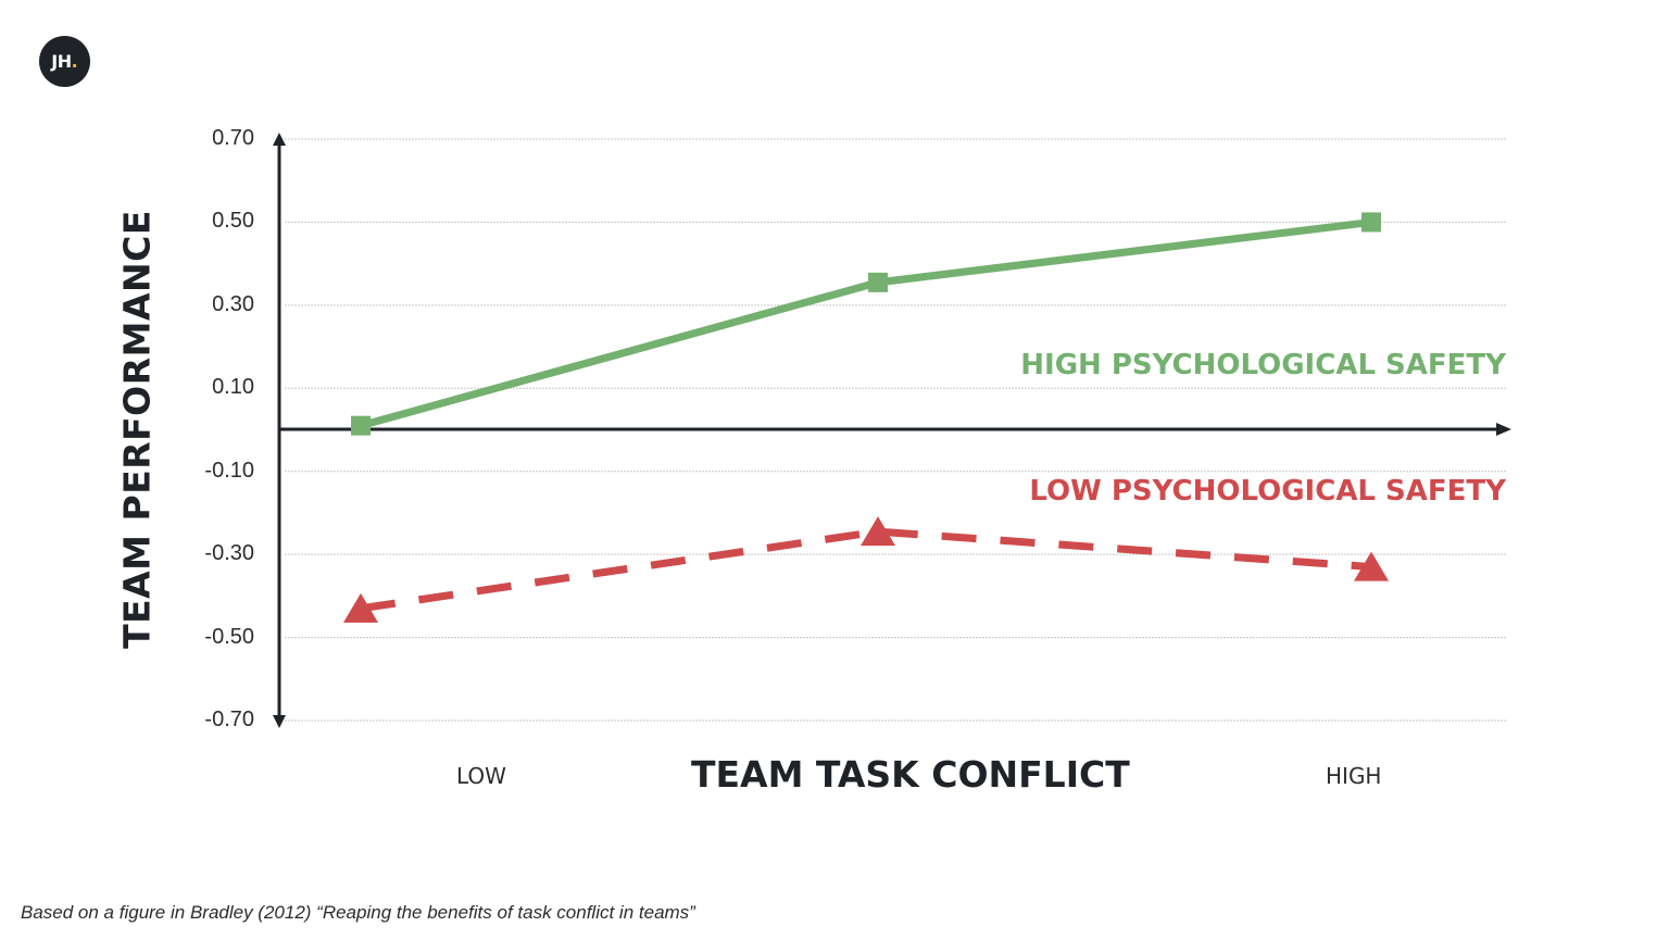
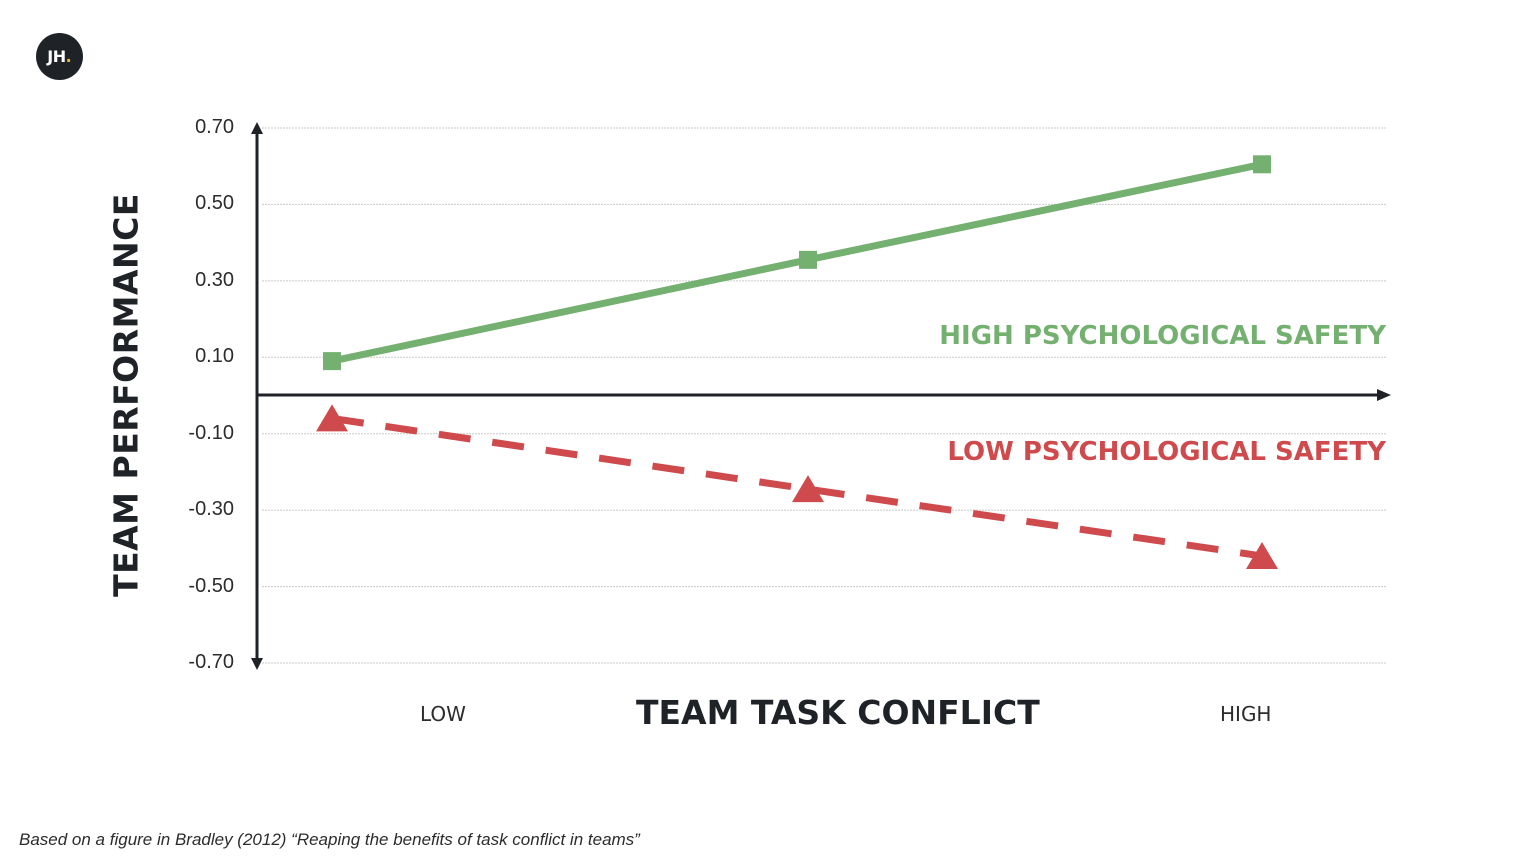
HIGH PSYCHOLOGICAL SAFETY/LOW: 0.01 -> 0.09
LOW PSYCHOLOGICAL SAFETY/LOW: -0.43 -> -0.06
HIGH PSYCHOLOGICAL SAFETY/HIGH: 0.50 -> 0.60
LOW PSYCHOLOGICAL SAFETY/HIGH: -0.33 -> -0.42
